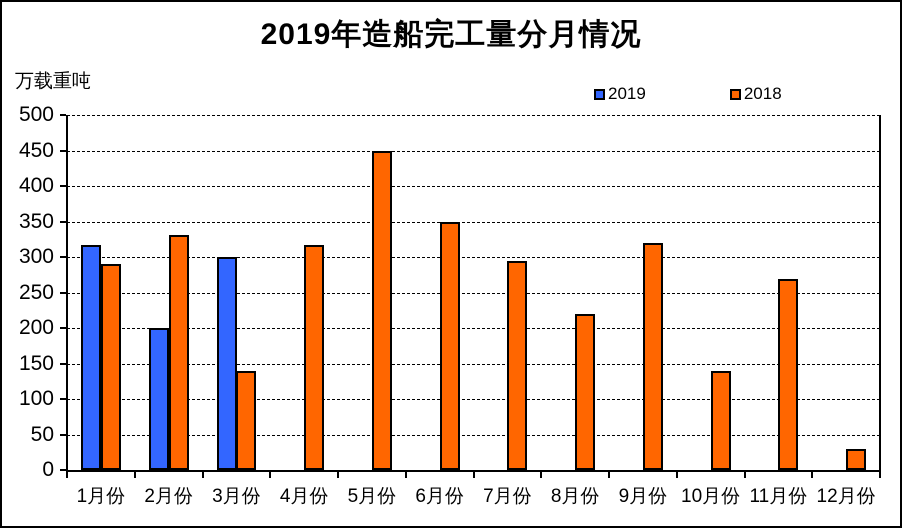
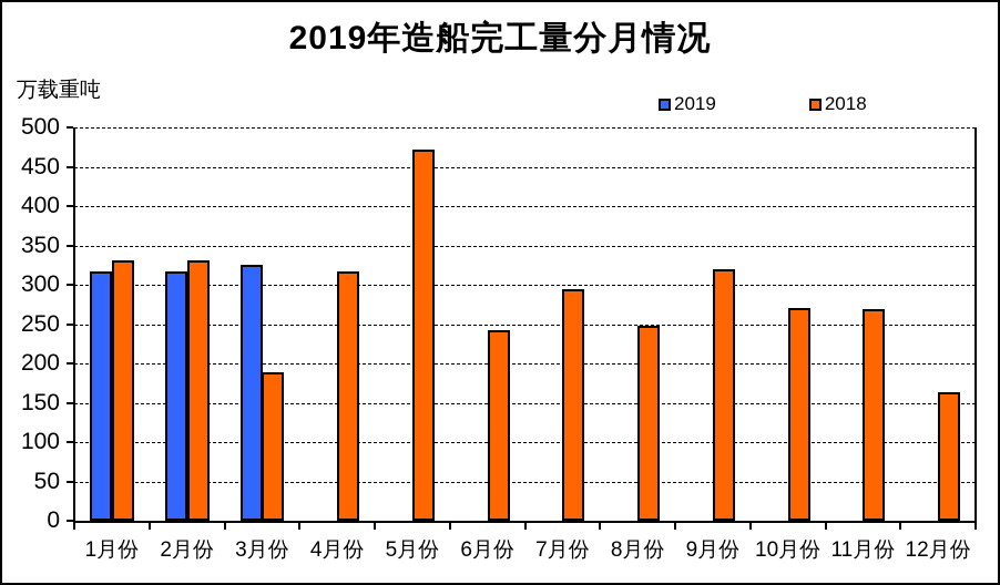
2018/1月份: 290 -> 330
2019/2月份: 200 -> 320
2019/3月份: 300 -> 320
2018/3月份: 140 -> 190
2018/5月份: 450 -> 470
2018/6月份: 350 -> 240
2018/8月份: 220 -> 250
2018/10月份: 140 -> 270
2018/12月份: 30 -> 160
